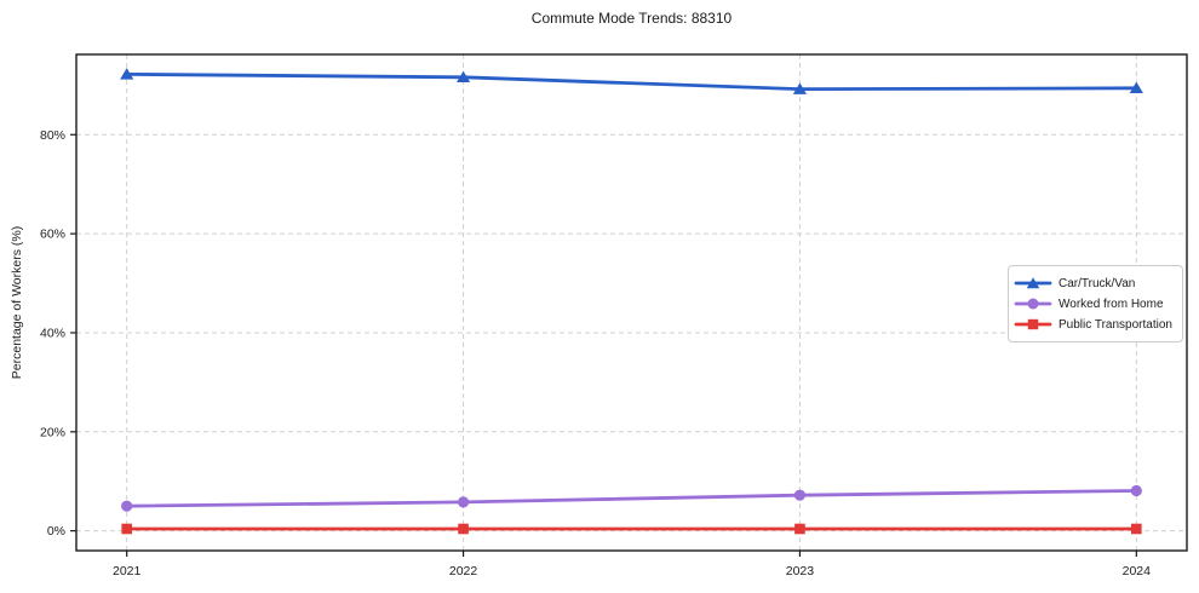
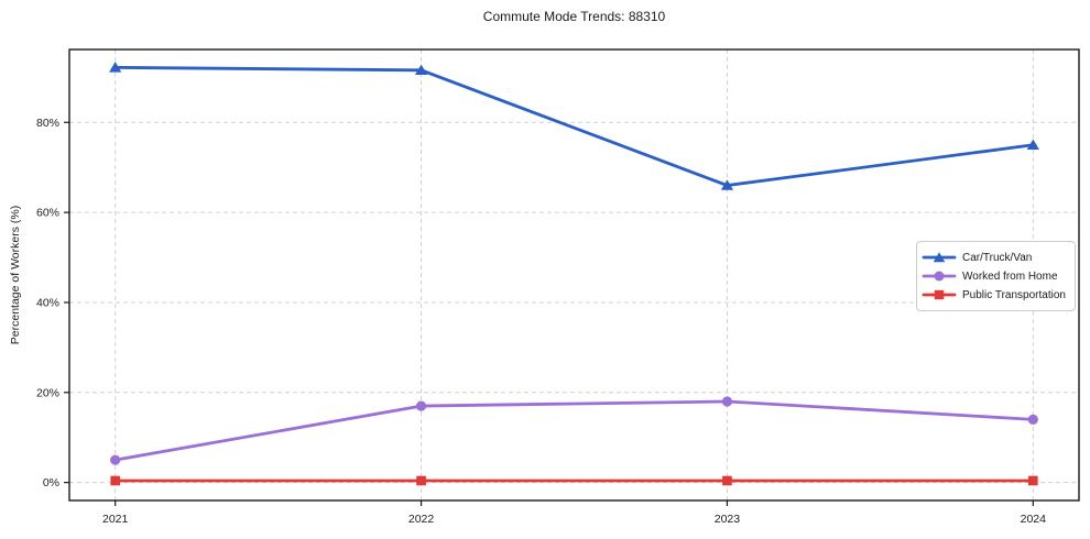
Worked from Home/2022: 6% -> 17%
Car/Truck/Van/2023: 89% -> 66%
Worked from Home/2023: 7% -> 18%
Car/Truck/Van/2024: 89% -> 75%
Worked from Home/2024: 8% -> 14%
